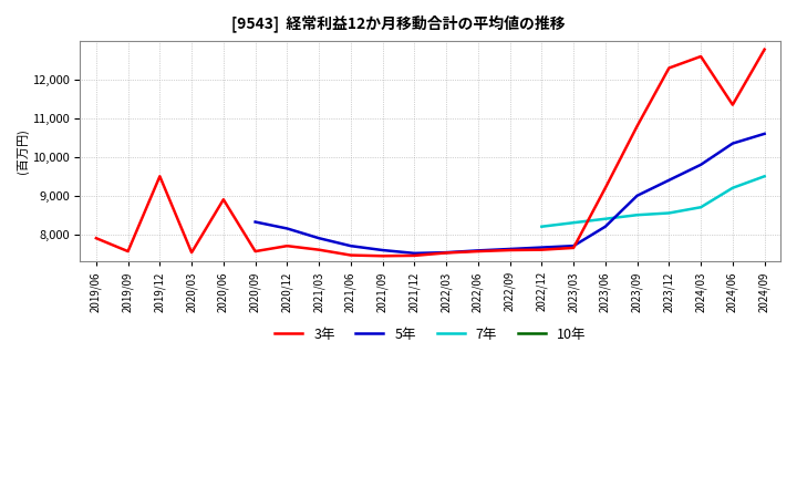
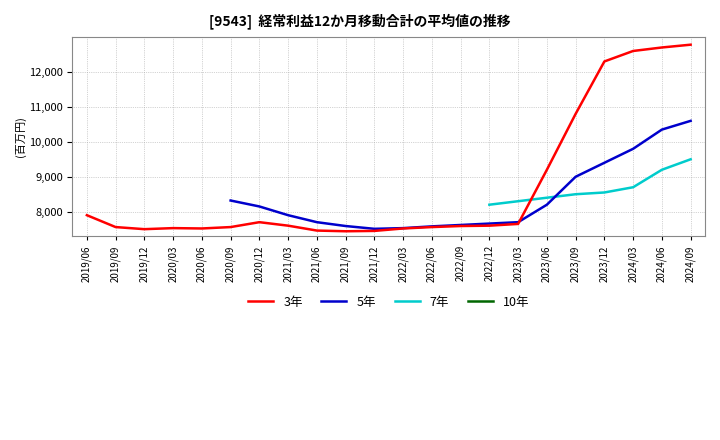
3年/2019/12: 9,500 -> 7,500
3年/2020/06: 8,900 -> 7,520
3年/2024/06: 11,350 -> 12,700
